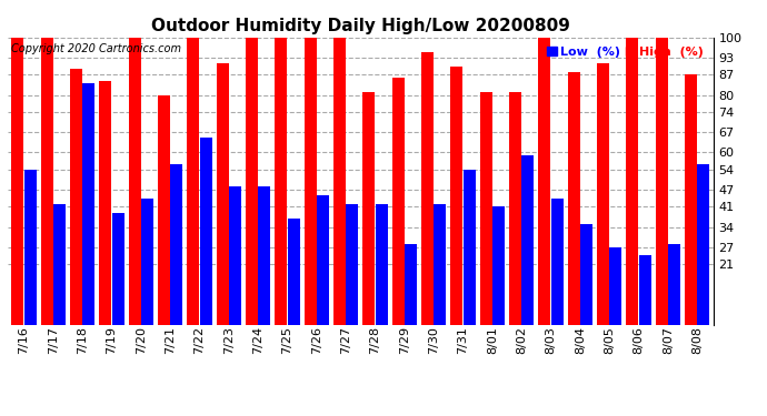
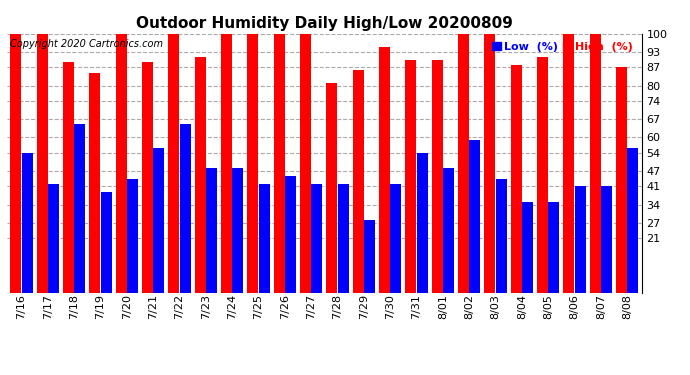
Low (%)/7/18: 84 -> 65
High (%)/7/21: 80 -> 89
Low (%)/7/25: 37 -> 42
High (%)/8/01: 81 -> 90
Low (%)/8/01: 41 -> 48
High (%)/8/02: 81 -> 100
Low (%)/8/05: 27 -> 35
Low (%)/8/06: 24 -> 41
Low (%)/8/07: 28 -> 41
